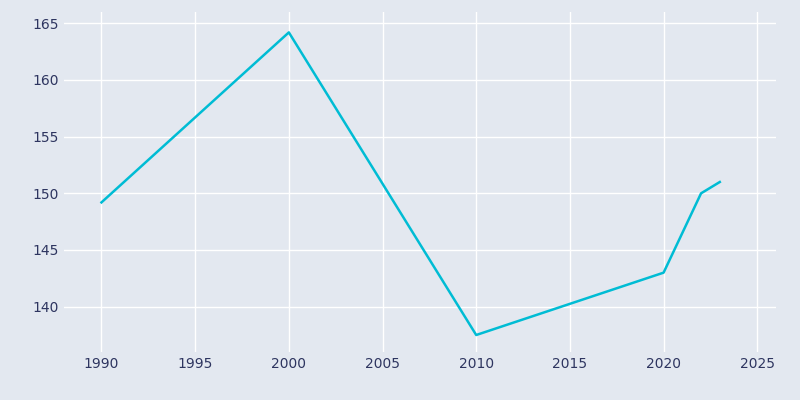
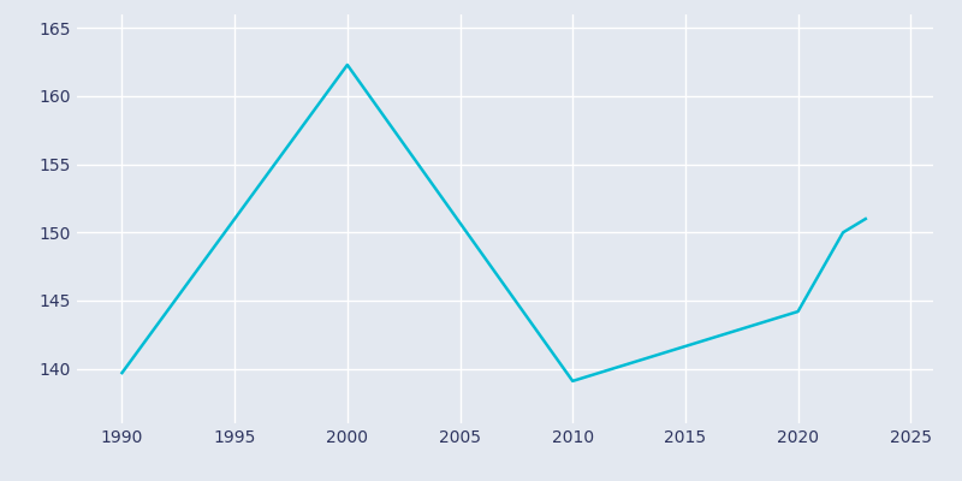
1990: 149.2 -> 139.7
2000: 164.2 -> 162.3
2010: 137.5 -> 139.1
2020: 143.0 -> 144.2
